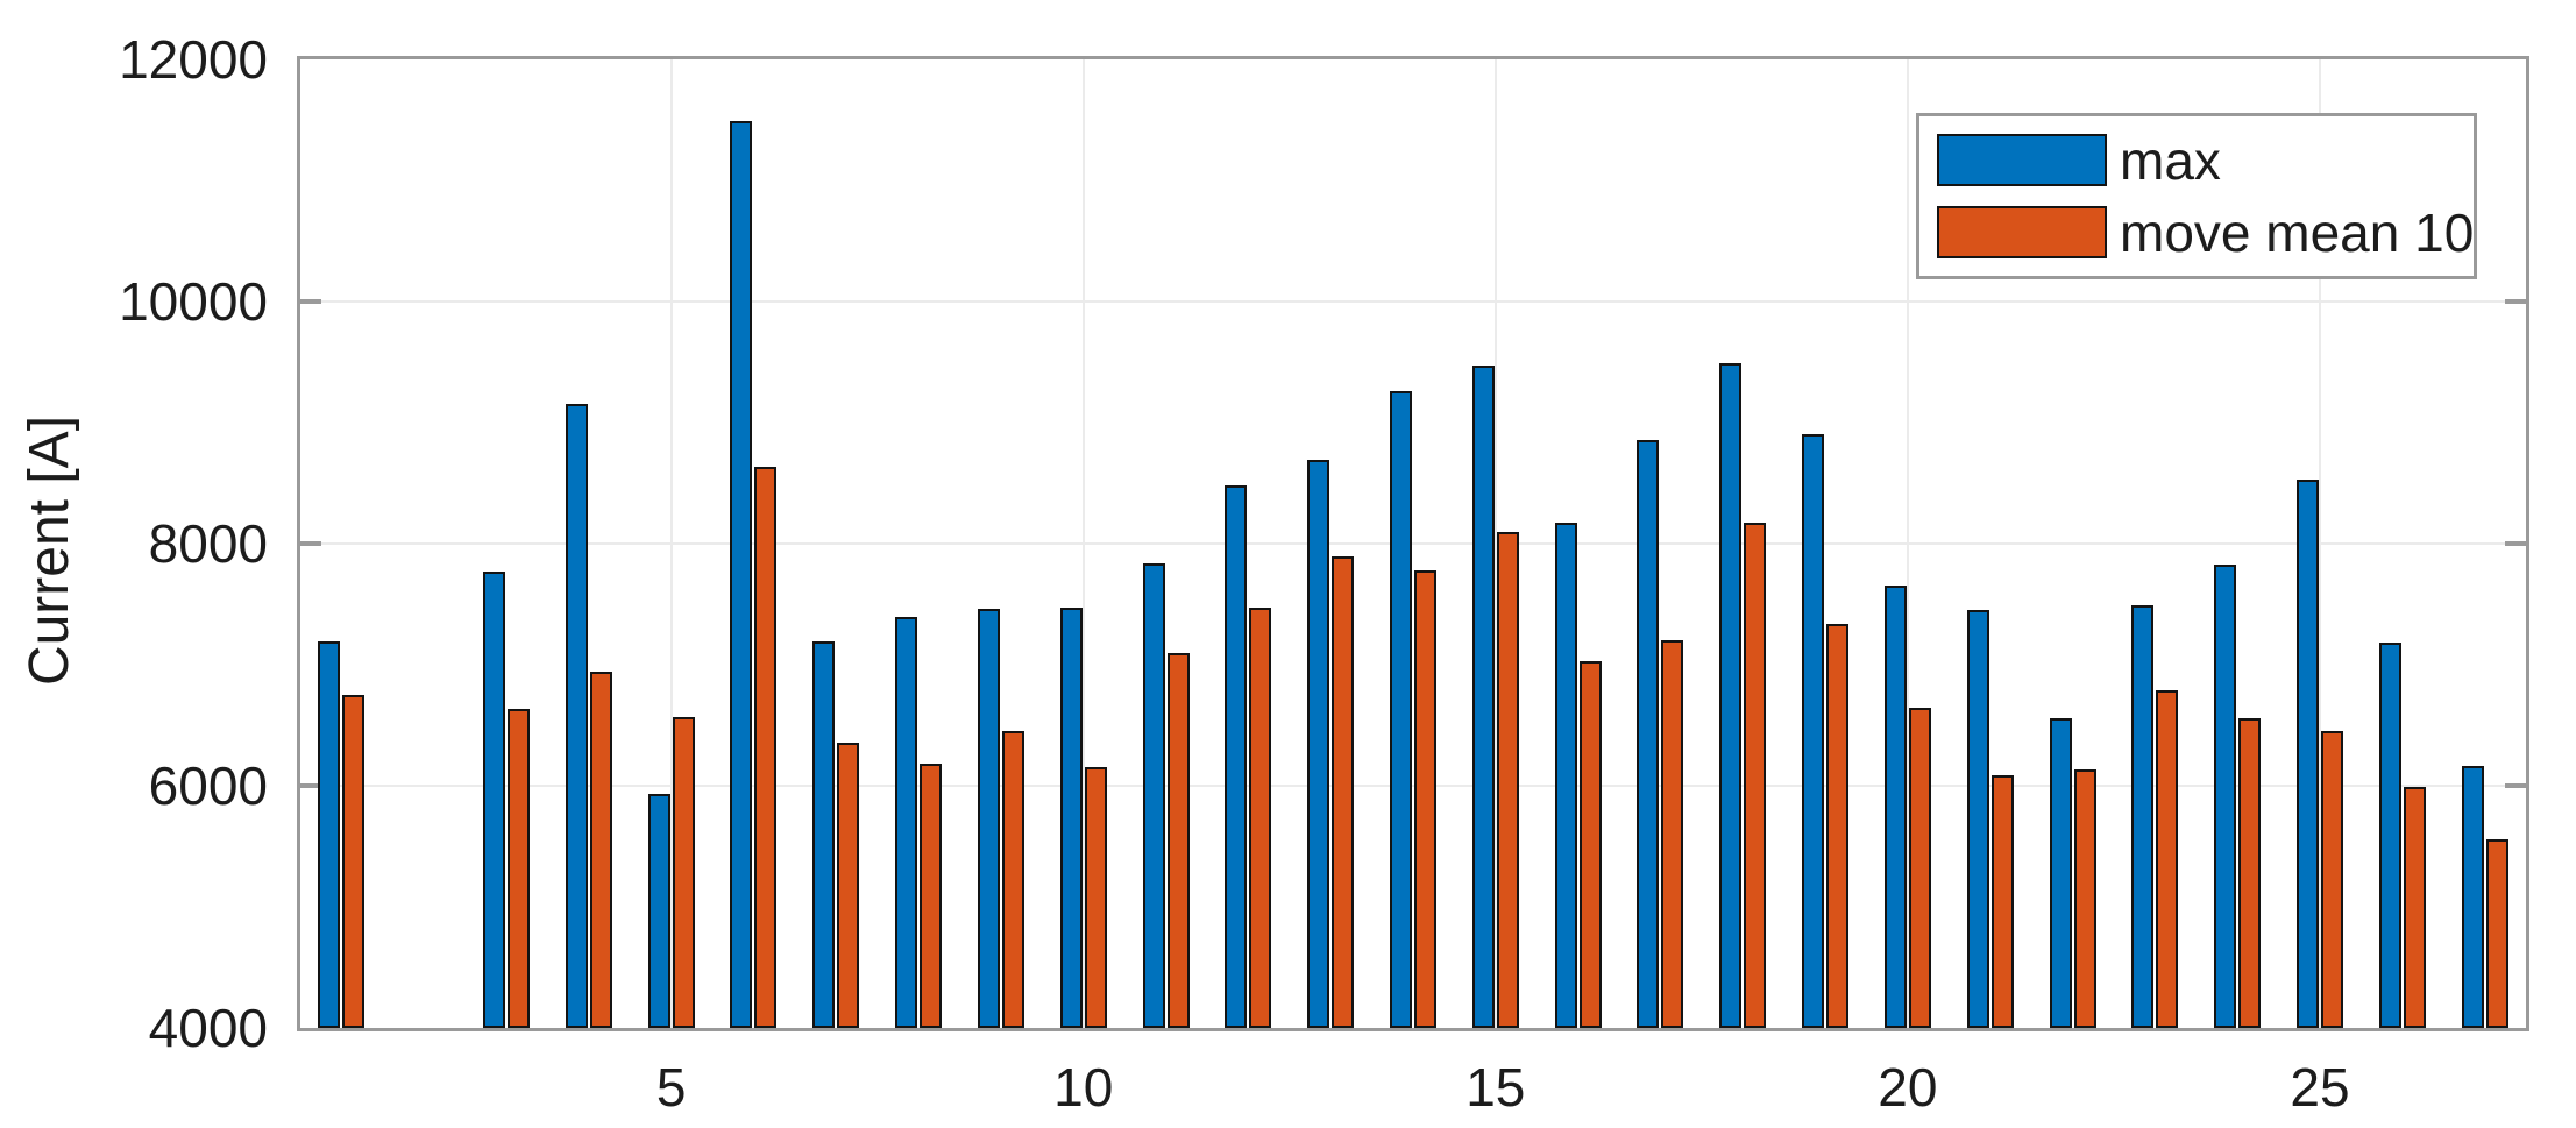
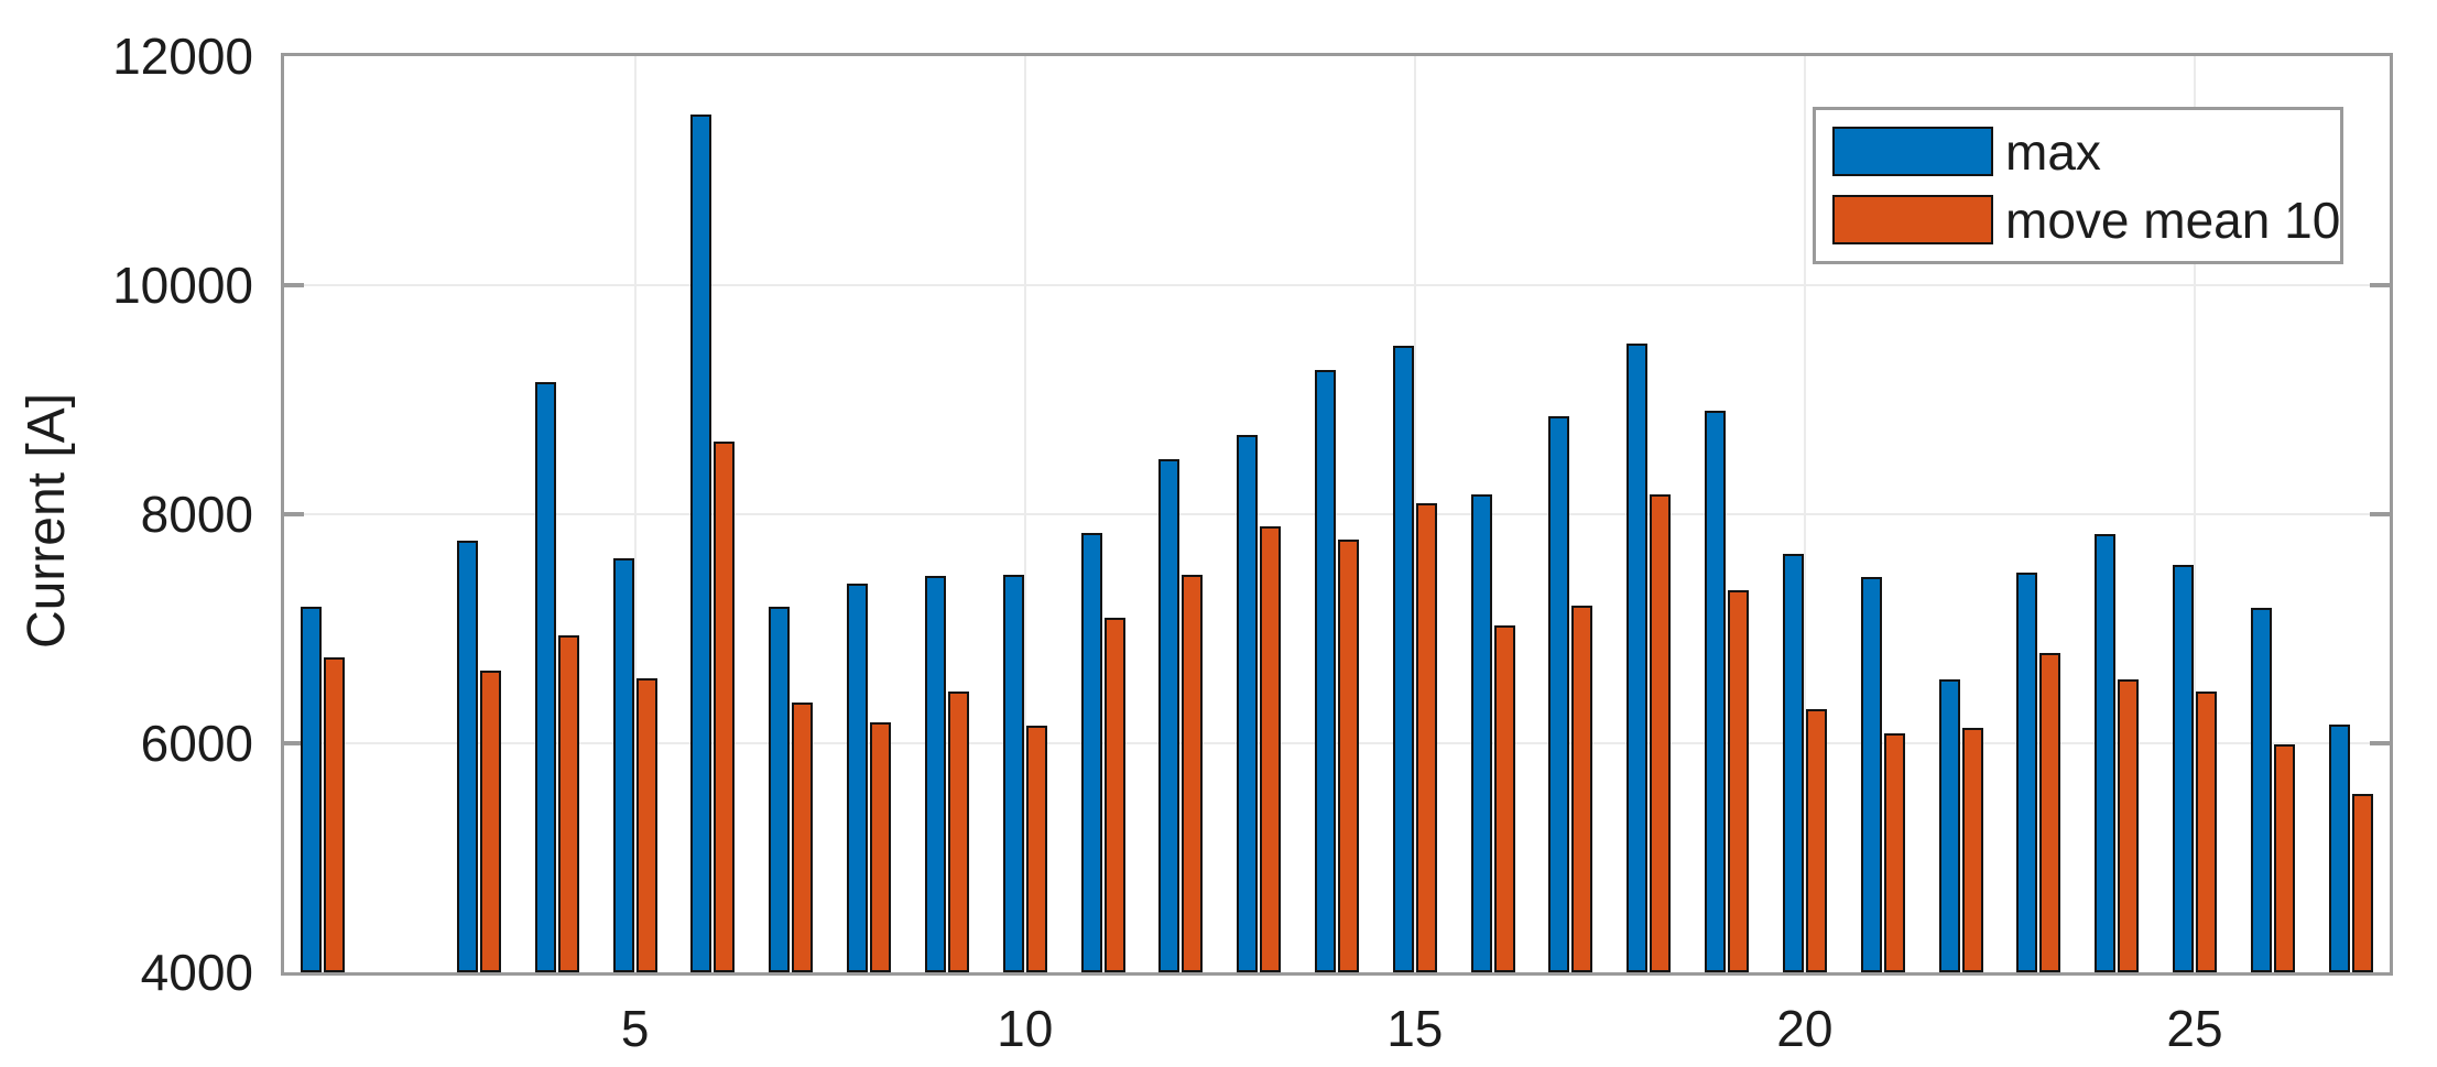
max/5: 5930 -> 7620
move mean 10/20: 6640 -> 6300
max/25: 8530 -> 7560
